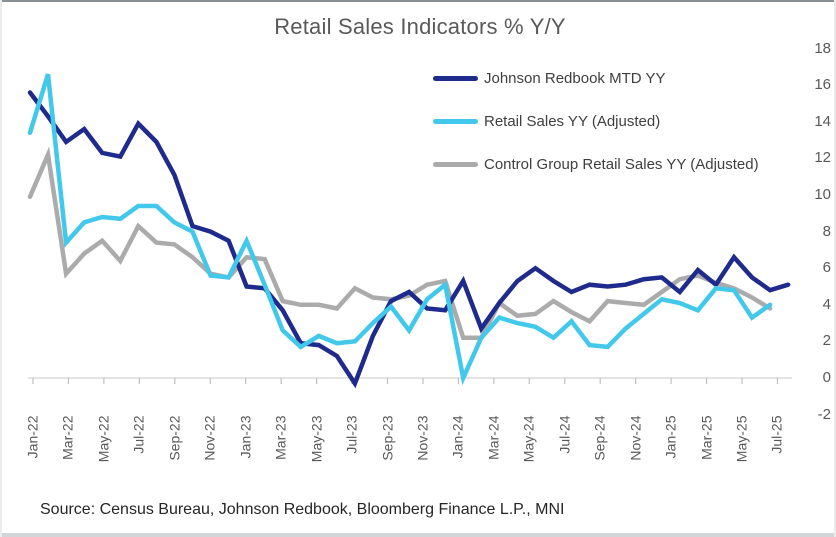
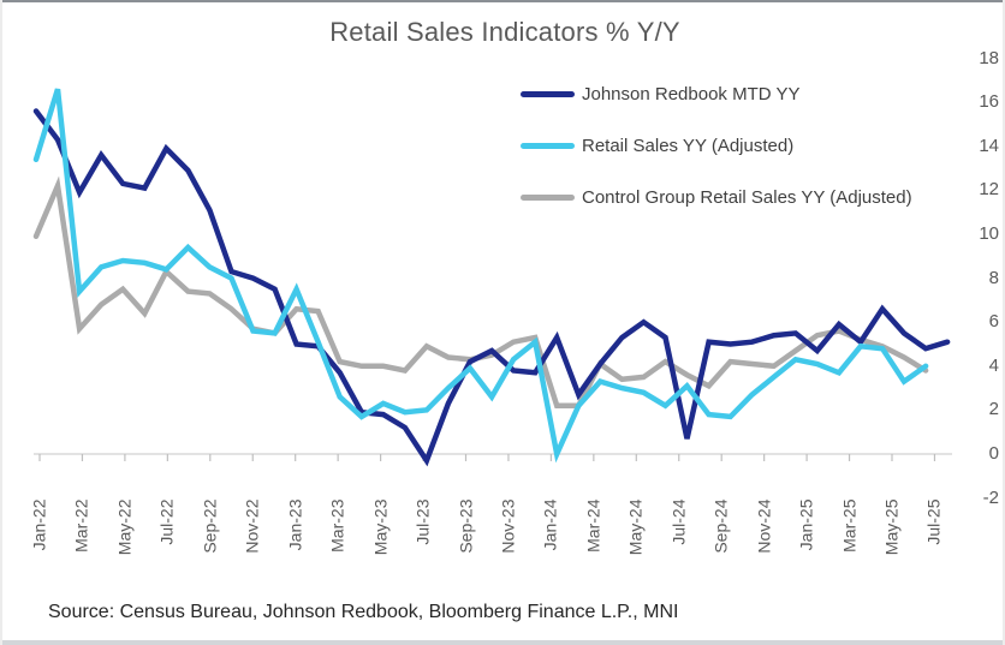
Johnson Redbook MTD YY/Mar-22: 12.9 -> 11.9
Retail Sales YY (Adjusted)/Jul-22: 9.4 -> 8.4
Johnson Redbook MTD YY/Jul-24: 4.7 -> 0.7
